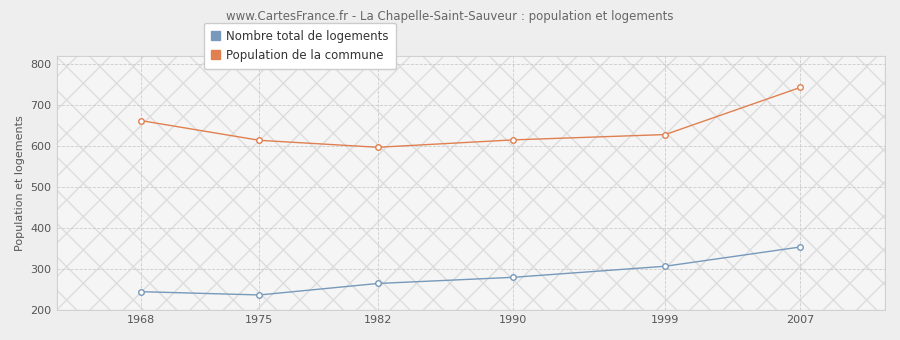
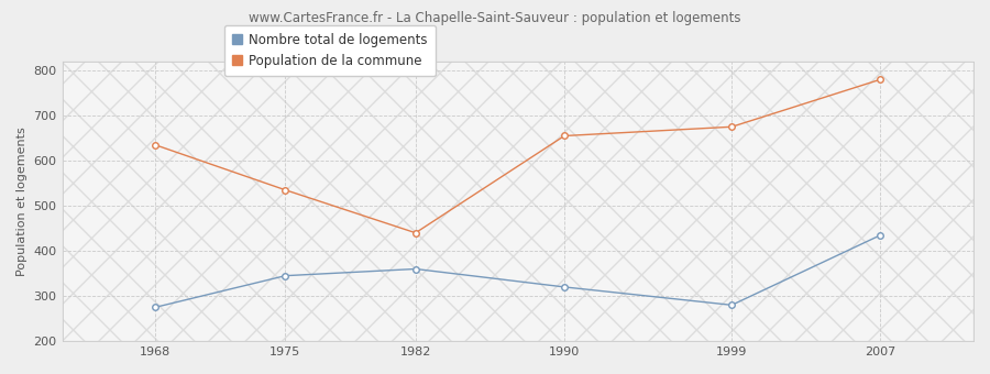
Nombre total de logements/1968: 245 -> 275
Population de la commune/1968: 662 -> 635
Nombre total de logements/1975: 237 -> 345
Population de la commune/1975: 614 -> 535
Nombre total de logements/1982: 265 -> 360
Population de la commune/1982: 597 -> 440
Nombre total de logements/1990: 280 -> 320
Population de la commune/1990: 615 -> 655
Nombre total de logements/1999: 307 -> 280
Population de la commune/1999: 628 -> 675
Nombre total de logements/2007: 354 -> 435
Population de la commune/2007: 743 -> 780
